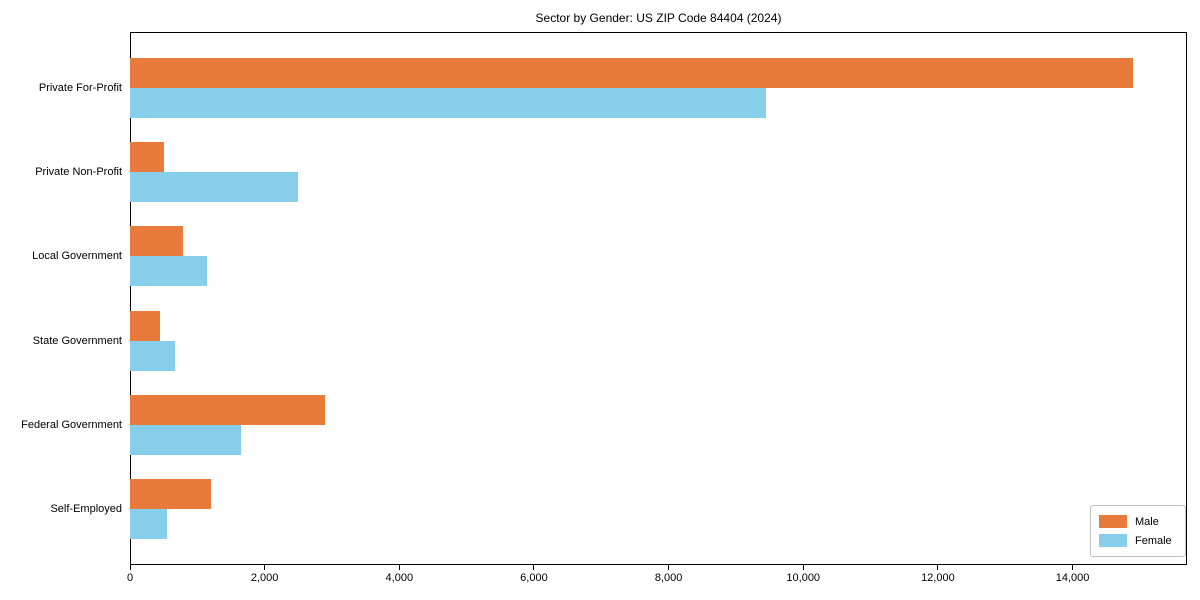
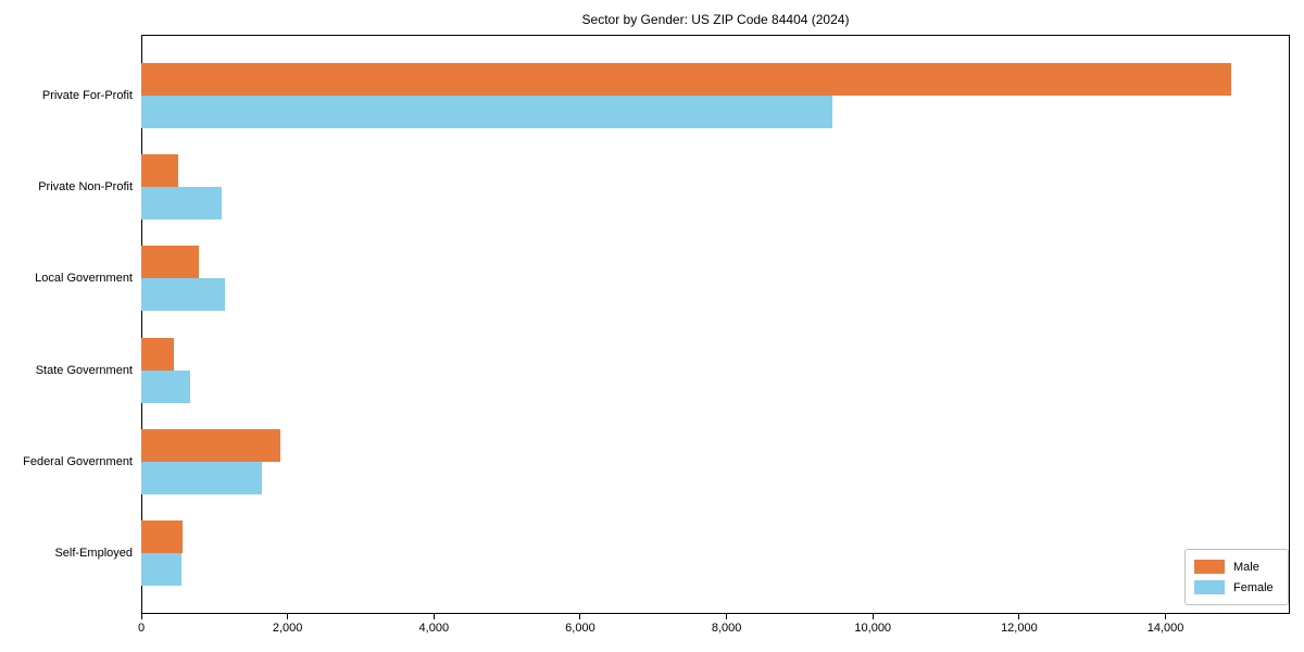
Female/Private Non-Profit: 2500 -> 1100
Male/Federal Government: 2900 -> 1900
Male/Self-Employed: 1200 -> 600
